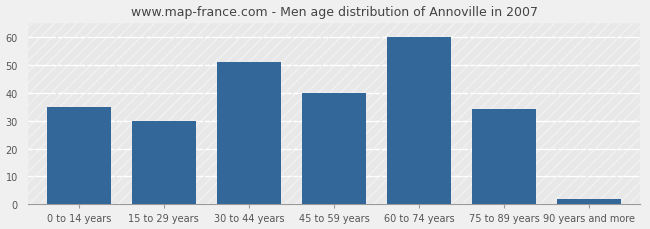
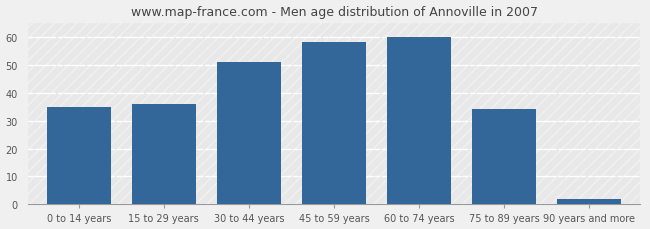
15 to 29 years: 30 -> 36
45 to 59 years: 40 -> 58
